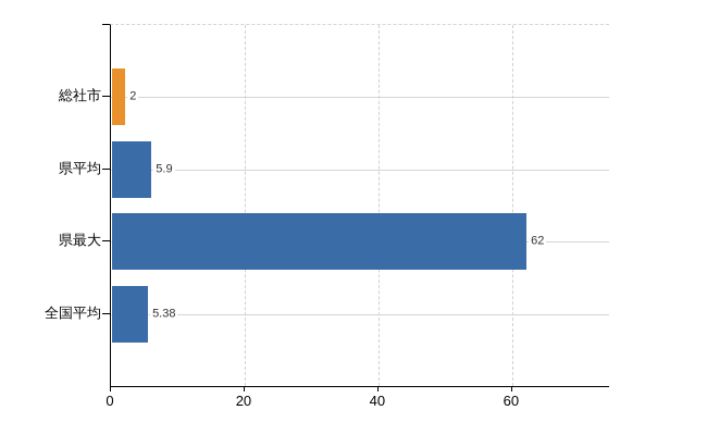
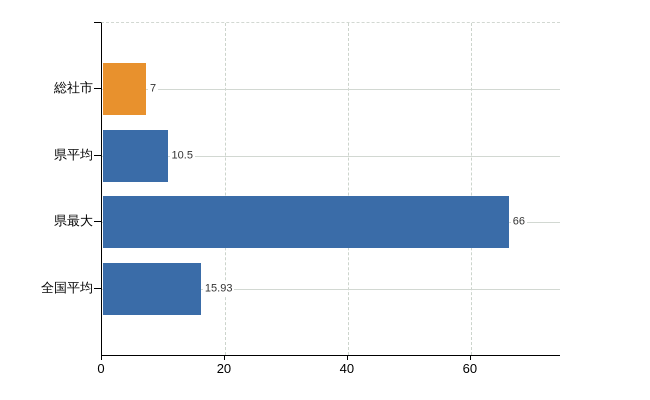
総社市: 2 -> 7
県平均: 5.9 -> 10.5
県最大: 62 -> 66
全国平均: 5.38 -> 15.93
